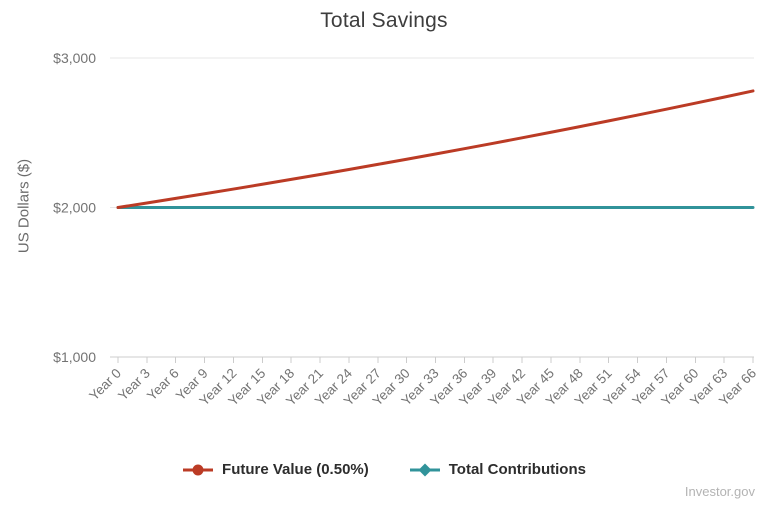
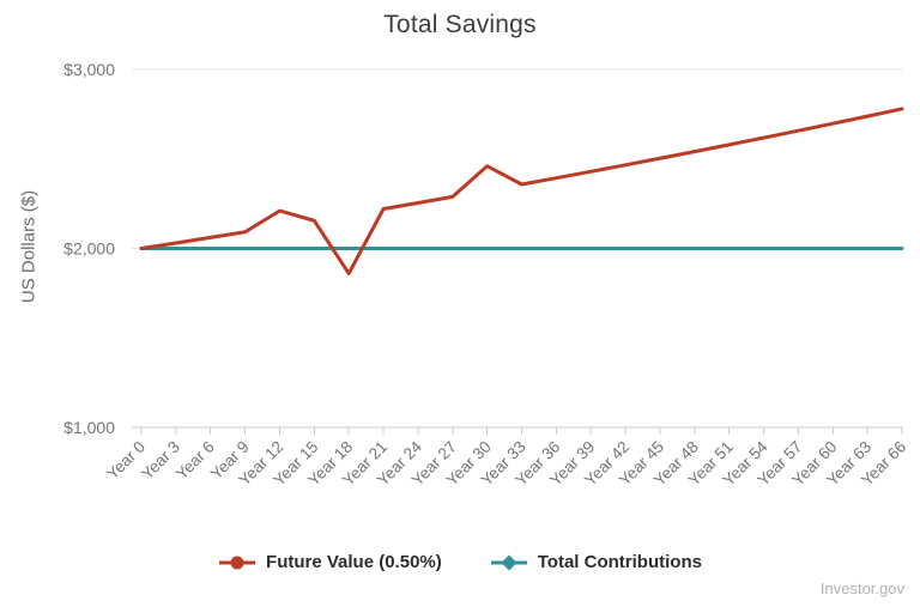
Future Value (0.50%)/Year 12: $2120 -> $2210
Future Value (0.50%)/Year 18: $2190 -> $1860
Future Value (0.50%)/Year 30: $2320 -> $2460
